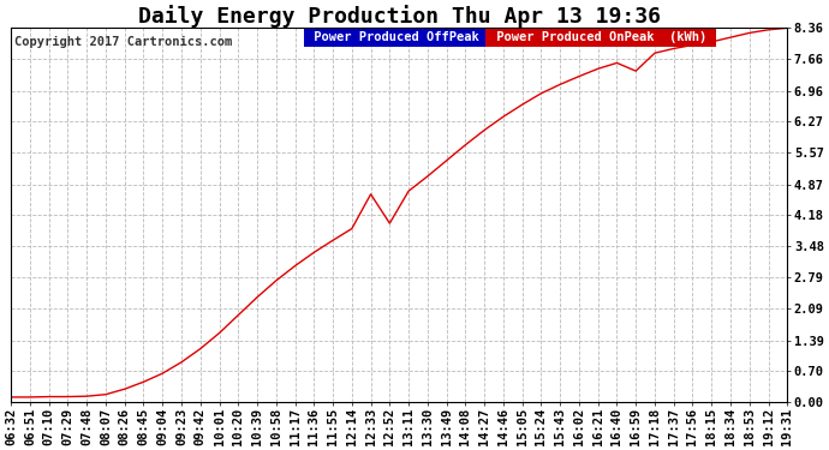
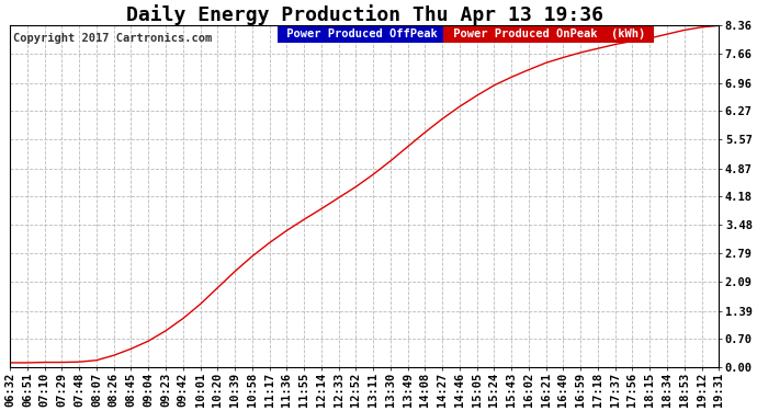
12:33: 4.65 -> 4.15
12:52: 4.00 -> 4.42
16:59: 7.40 -> 7.70
